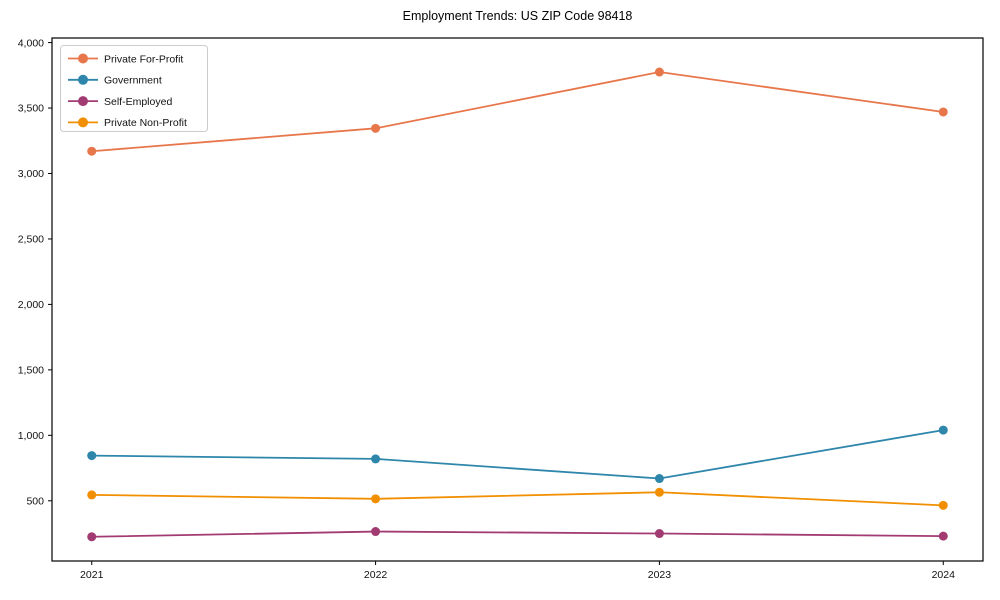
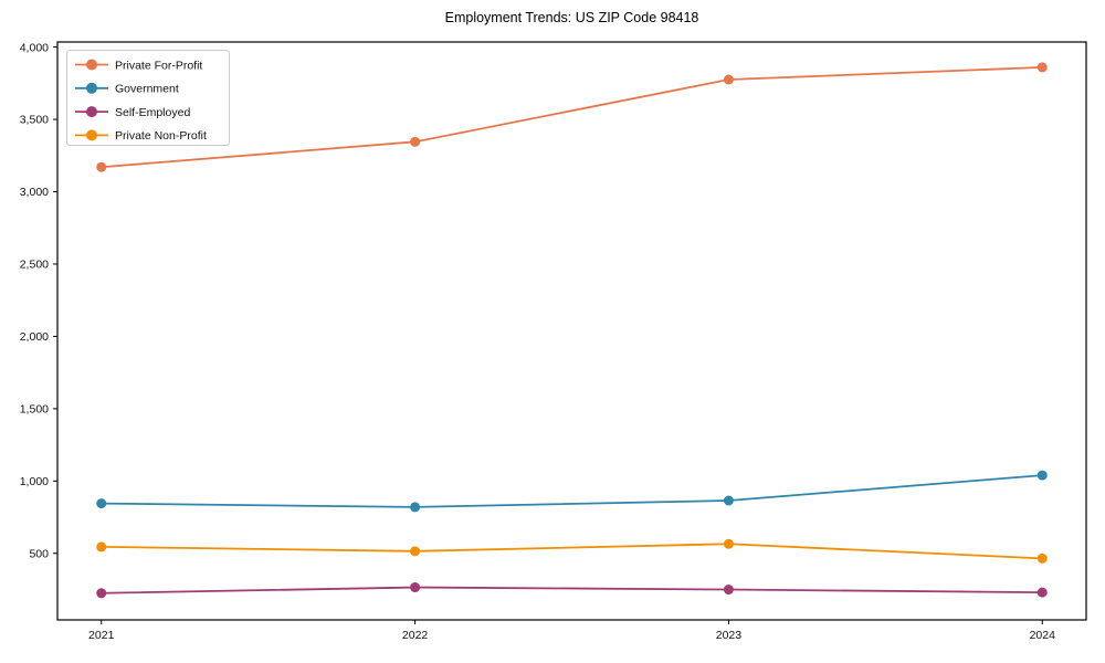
Government/2023: 670 -> 860
Private For-Profit/2024: 3470 -> 3860
